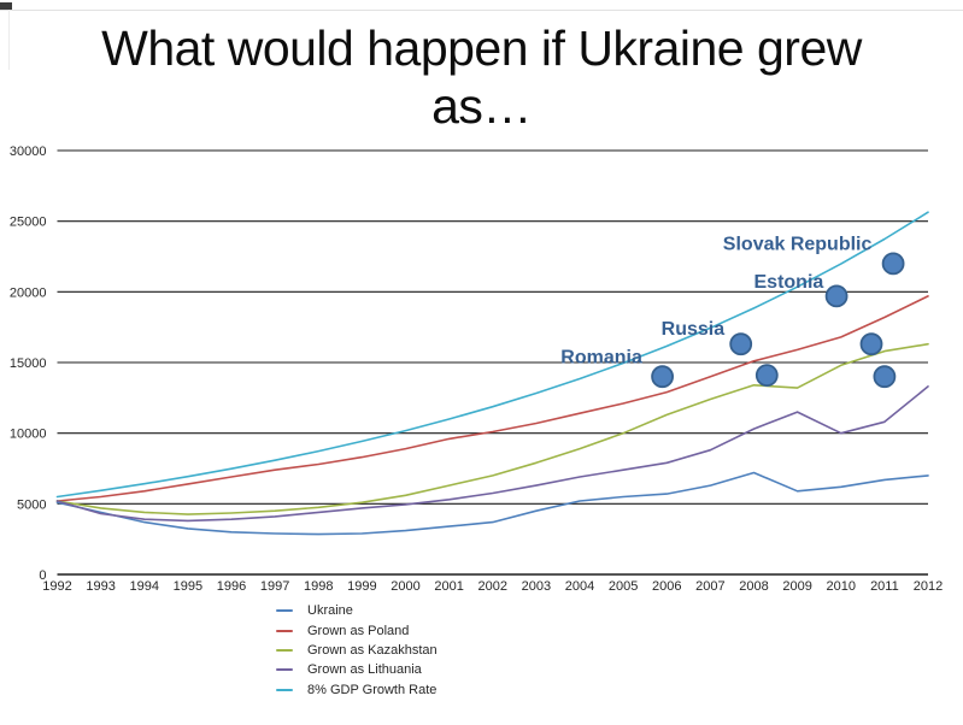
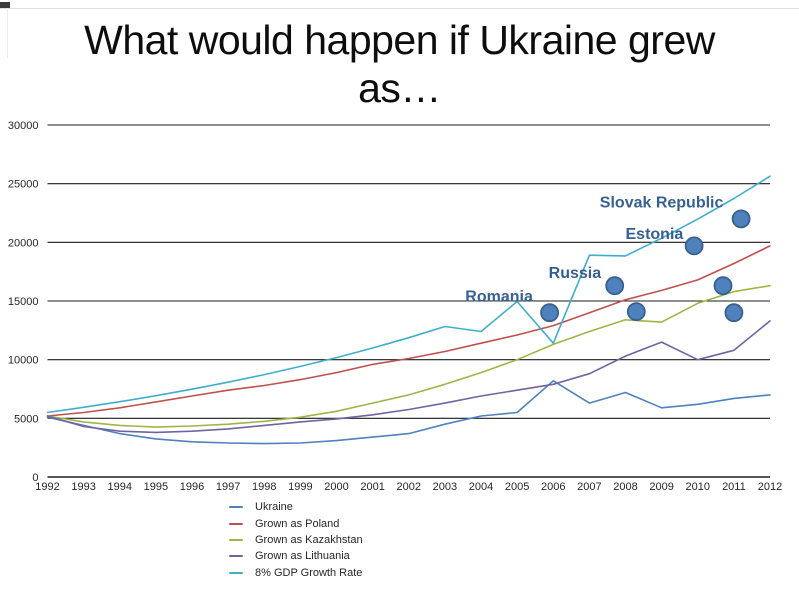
8% GDP Growth Rate/2004: 13800 -> 12400
Ukraine/2006: 5700 -> 8200
8% GDP Growth Rate/2006: 16200 -> 11400
8% GDP Growth Rate/2007: 17400 -> 18900
